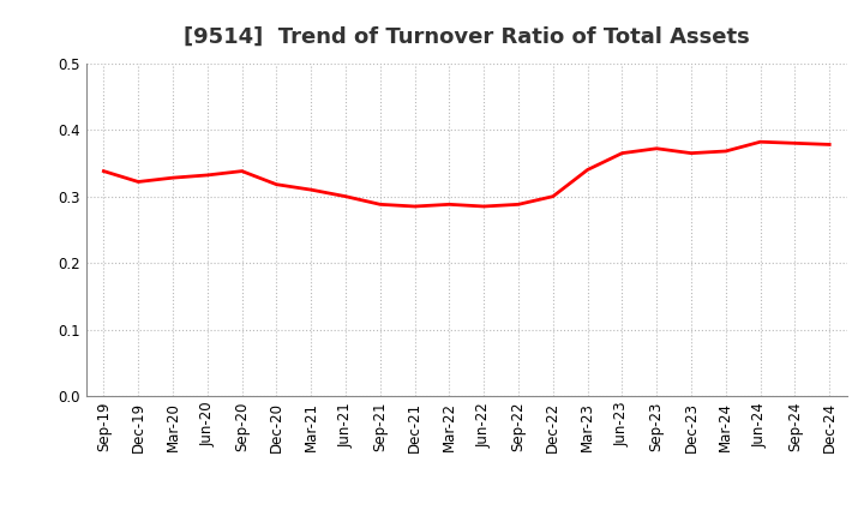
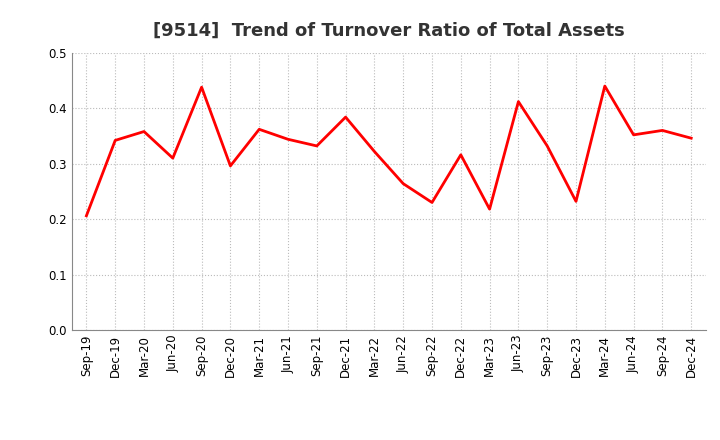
Sep-19: 0.338 -> 0.206
Dec-19: 0.322 -> 0.342
Mar-20: 0.328 -> 0.358
Jun-20: 0.332 -> 0.310
Sep-20: 0.338 -> 0.438
Dec-20: 0.318 -> 0.296
Mar-21: 0.310 -> 0.362
Jun-21: 0.300 -> 0.344
Sep-21: 0.288 -> 0.332
Dec-21: 0.285 -> 0.384
Mar-22: 0.288 -> 0.322
Jun-22: 0.285 -> 0.264
Sep-22: 0.288 -> 0.230
Dec-22: 0.300 -> 0.316
Mar-23: 0.340 -> 0.218
Jun-23: 0.365 -> 0.412
Sep-23: 0.372 -> 0.332
Dec-23: 0.365 -> 0.232
Mar-24: 0.368 -> 0.440
Jun-24: 0.382 -> 0.352
Sep-24: 0.380 -> 0.360
Dec-24: 0.378 -> 0.346
